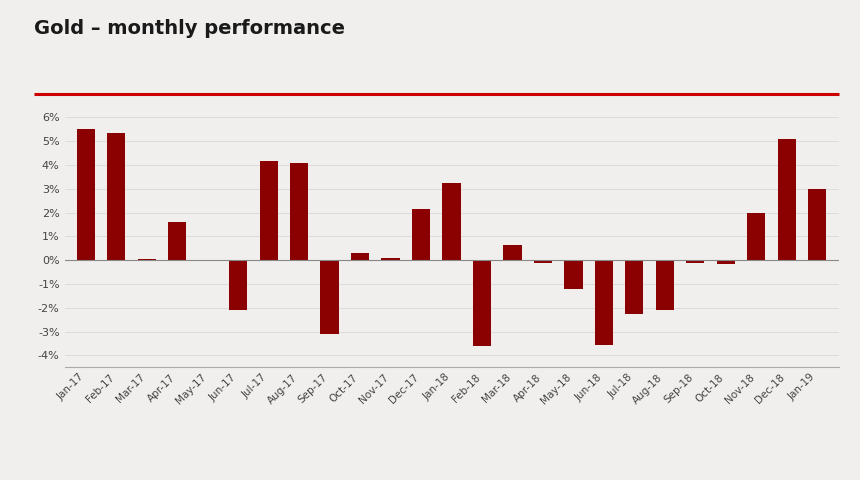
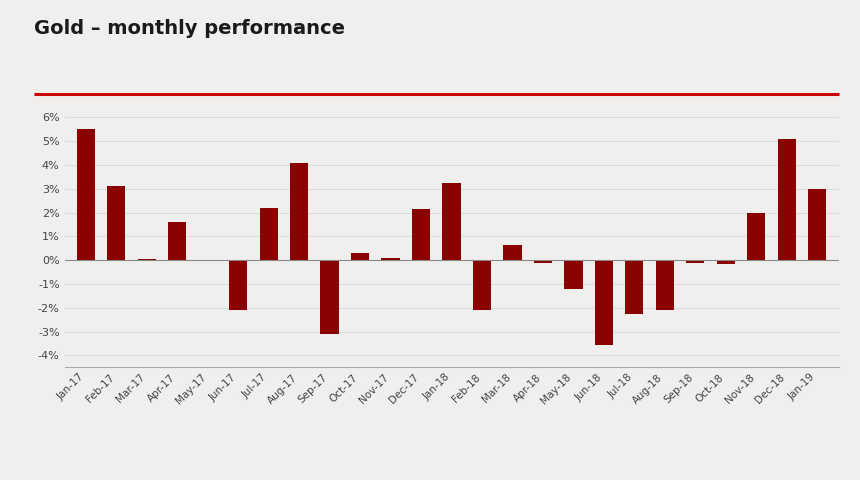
Feb-17: 5.35% -> 3.10%
Jul-17: 4.15% -> 2.20%
Feb-18: -3.60% -> -2.10%
